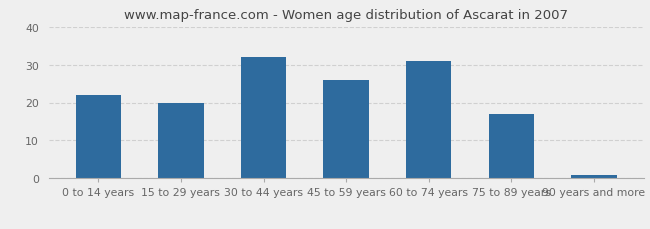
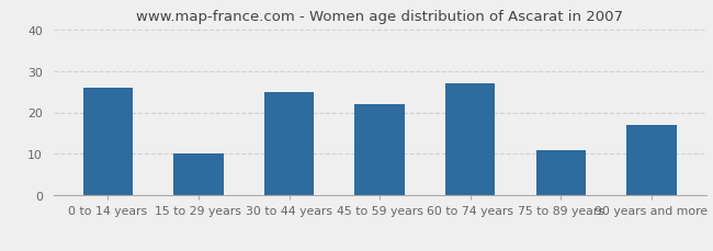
0 to 14 years: 22 -> 26
15 to 29 years: 20 -> 10
30 to 44 years: 32 -> 25
45 to 59 years: 26 -> 22
60 to 74 years: 31 -> 27
75 to 89 years: 17 -> 11
90 years and more: 1 -> 17
